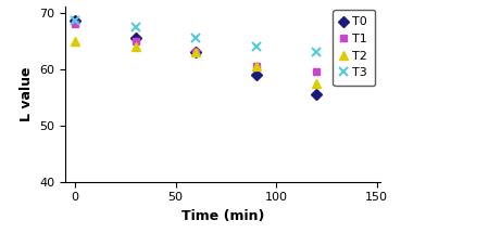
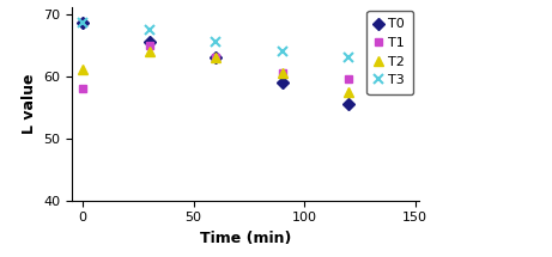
T1/0: 68.0 -> 58.0
T2/0: 65.0 -> 61.0
